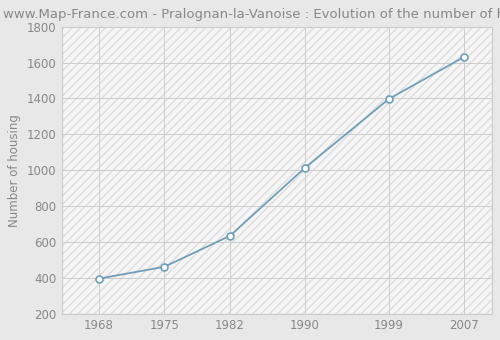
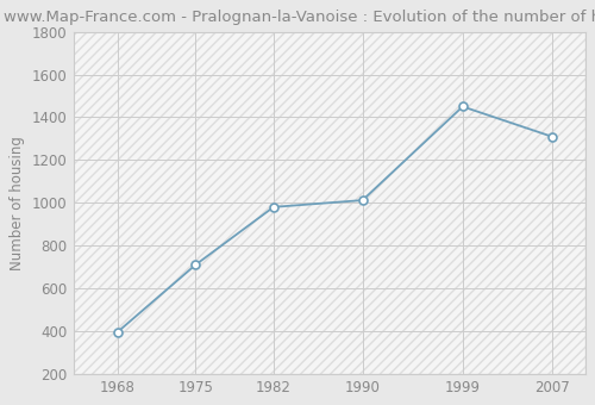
1975: 460 -> 710
1982: 630 -> 980
1999: 1400 -> 1450
2007: 1630 -> 1310
